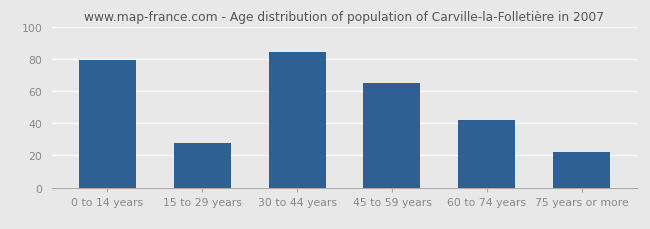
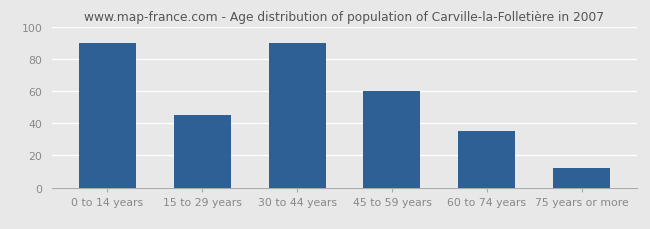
0 to 14 years: 79 -> 90
15 to 29 years: 28 -> 45
30 to 44 years: 84 -> 90
45 to 59 years: 65 -> 60
60 to 74 years: 42 -> 35
75 years or more: 22 -> 12
